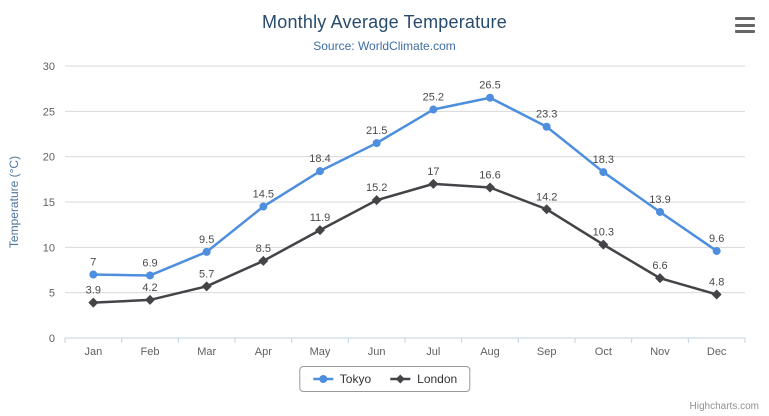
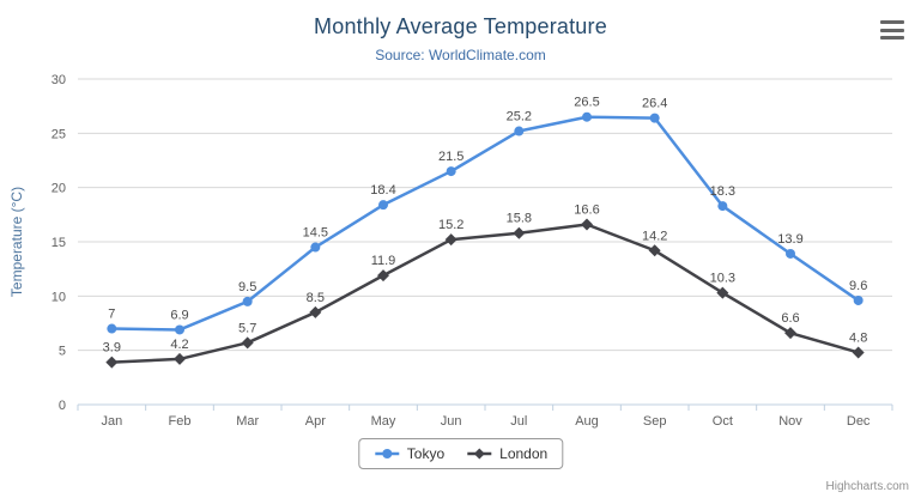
London/Jul: 17 -> 15.8
Tokyo/Sep: 23.3 -> 26.4
